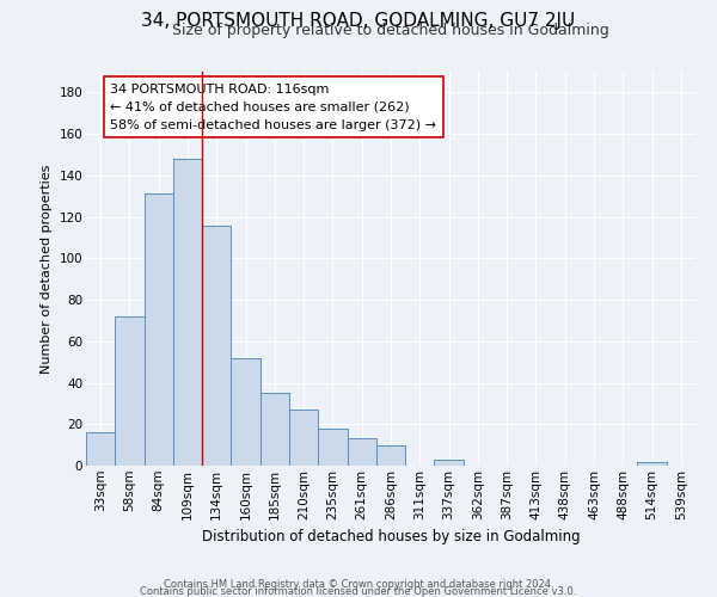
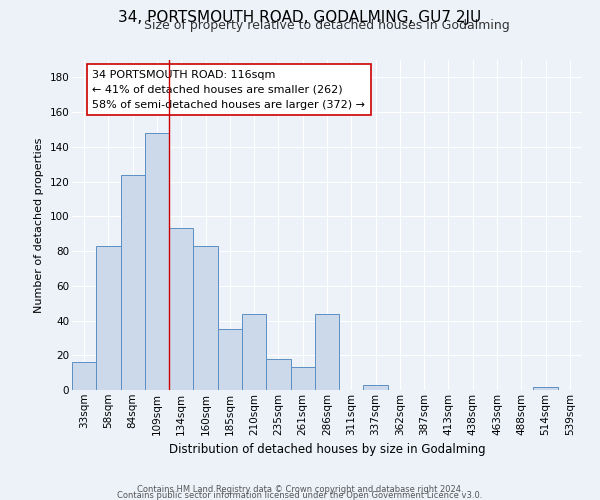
58sqm: 72 -> 83
84sqm: 131 -> 124
134sqm: 116 -> 93
160sqm: 52 -> 83
210sqm: 27 -> 44
286sqm: 10 -> 44
